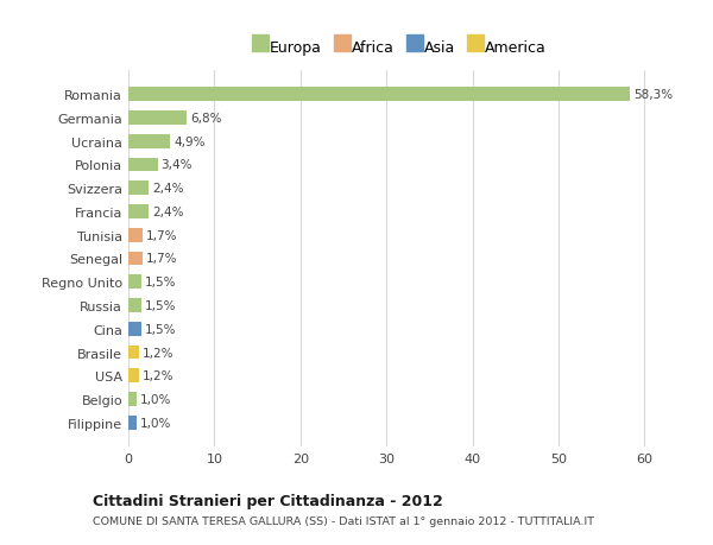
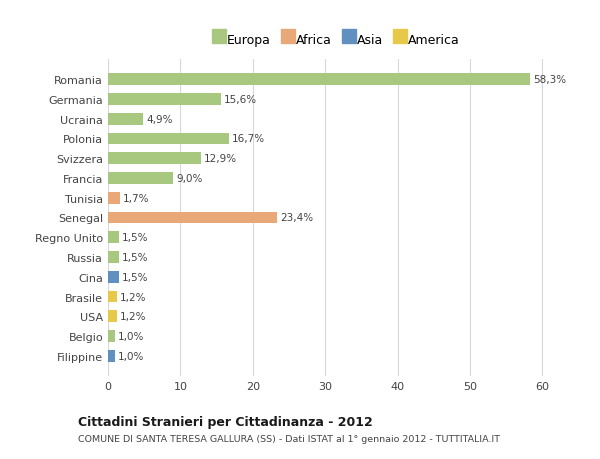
Germania: 6,8% -> 15,6%
Polonia: 3,4% -> 16,7%
Svizzera: 2,4% -> 12,9%
Francia: 2,4% -> 9,0%
Senegal: 1,7% -> 23,4%
